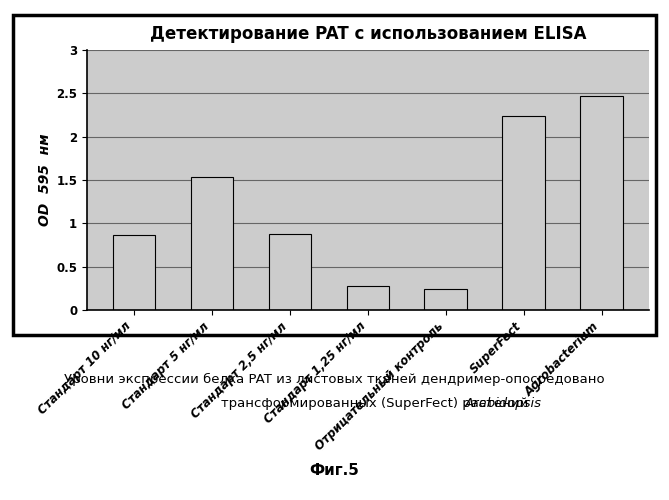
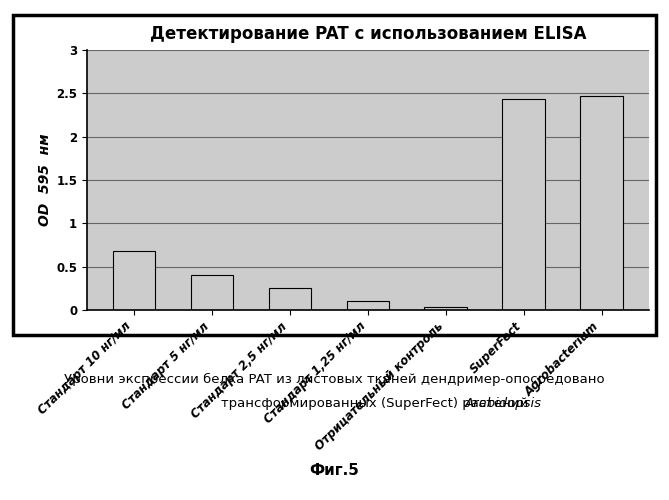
Стандарт 10 нг/мл: 0.86 -> 0.68
Стандарт 5 нг/мл: 1.54 -> 0.40
Стандарт 2,5 нг/мл: 0.88 -> 0.25
Стандарт 1,25 нг/мл: 0.28 -> 0.10
Отрицательный контроль: 0.24 -> 0.03
SuperFect: 2.24 -> 2.44
